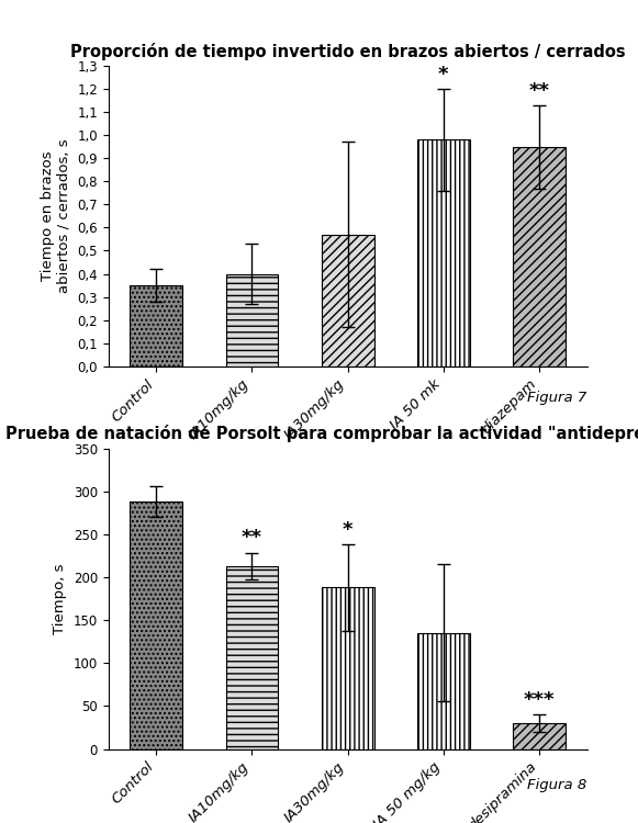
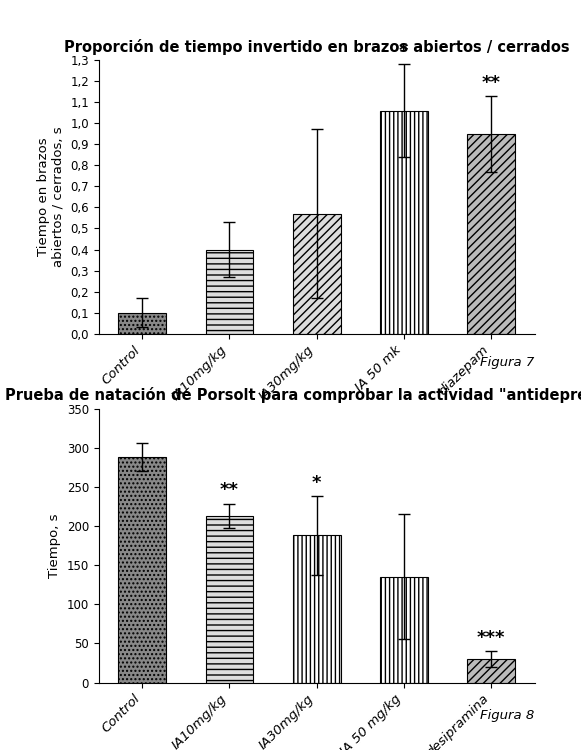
Proporción de tiempo invertido en brazos abiertos / cerrados/Control: 0,35 -> 0,10
Proporción de tiempo invertido en brazos abiertos / cerrados/IA 50 mk: 0,98 -> 1,06
